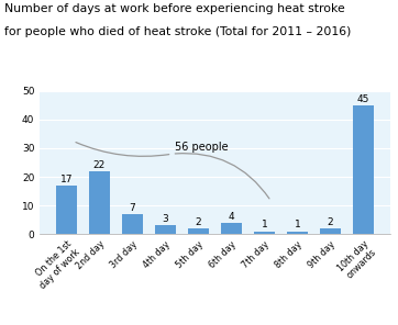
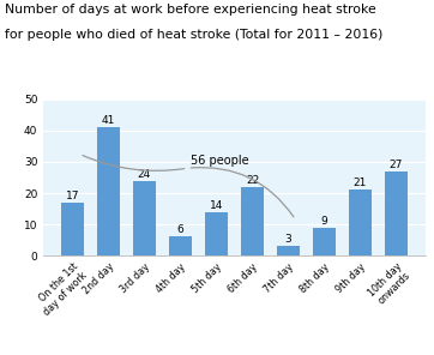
2nd day: 22 -> 41
3rd day: 7 -> 24
4th day: 3 -> 6
5th day: 2 -> 14
6th day: 4 -> 22
7th day: 1 -> 3
8th day: 1 -> 9
9th day: 2 -> 21
10th day onwards: 45 -> 27
